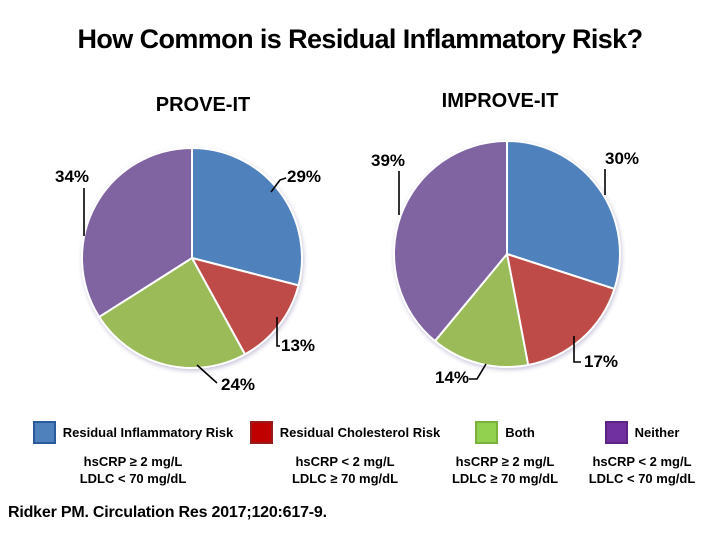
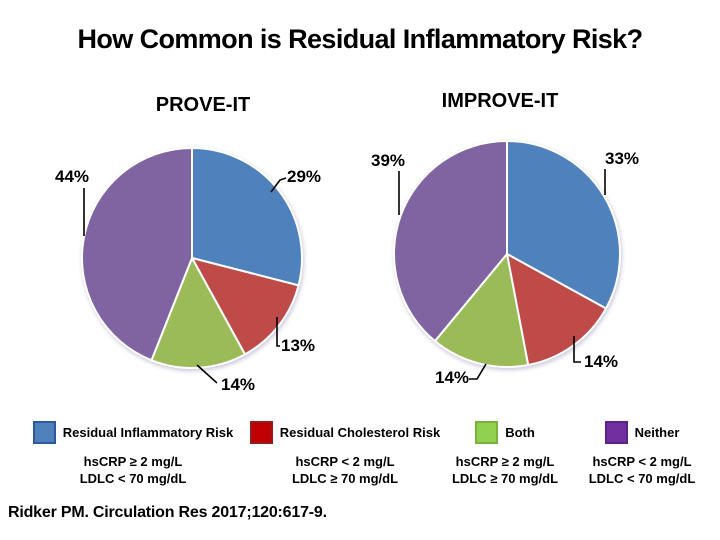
PROVE-IT/Both: 24% -> 14%
PROVE-IT/Neither: 34% -> 44%
IMPROVE-IT/Residual Inflammatory Risk: 30% -> 33%
IMPROVE-IT/Residual Cholesterol Risk: 17% -> 14%
